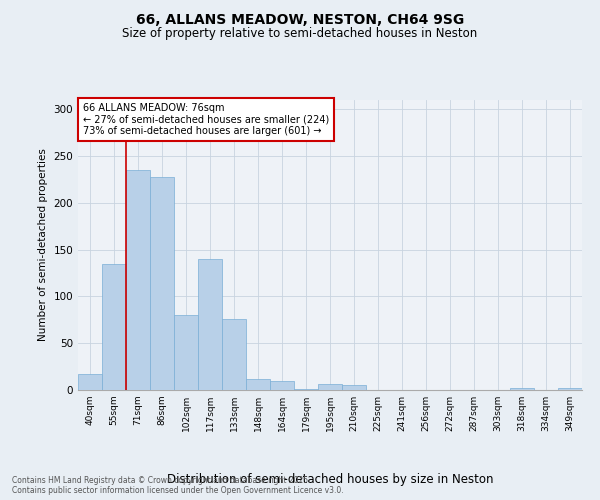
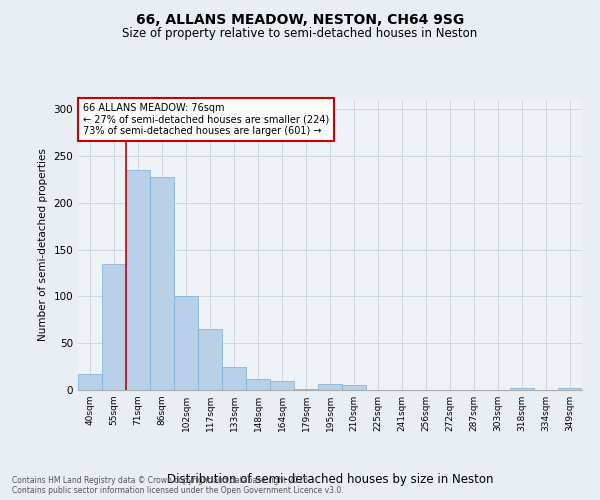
102sqm: 80 -> 100
117sqm: 140 -> 65
133sqm: 76 -> 25
